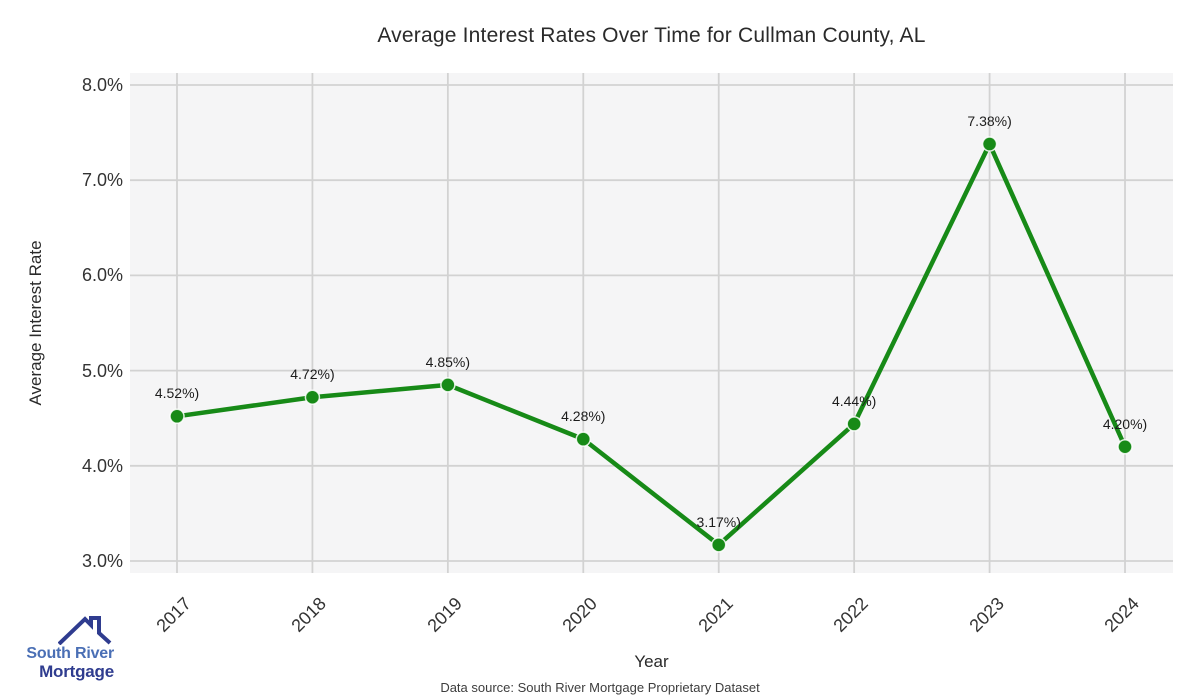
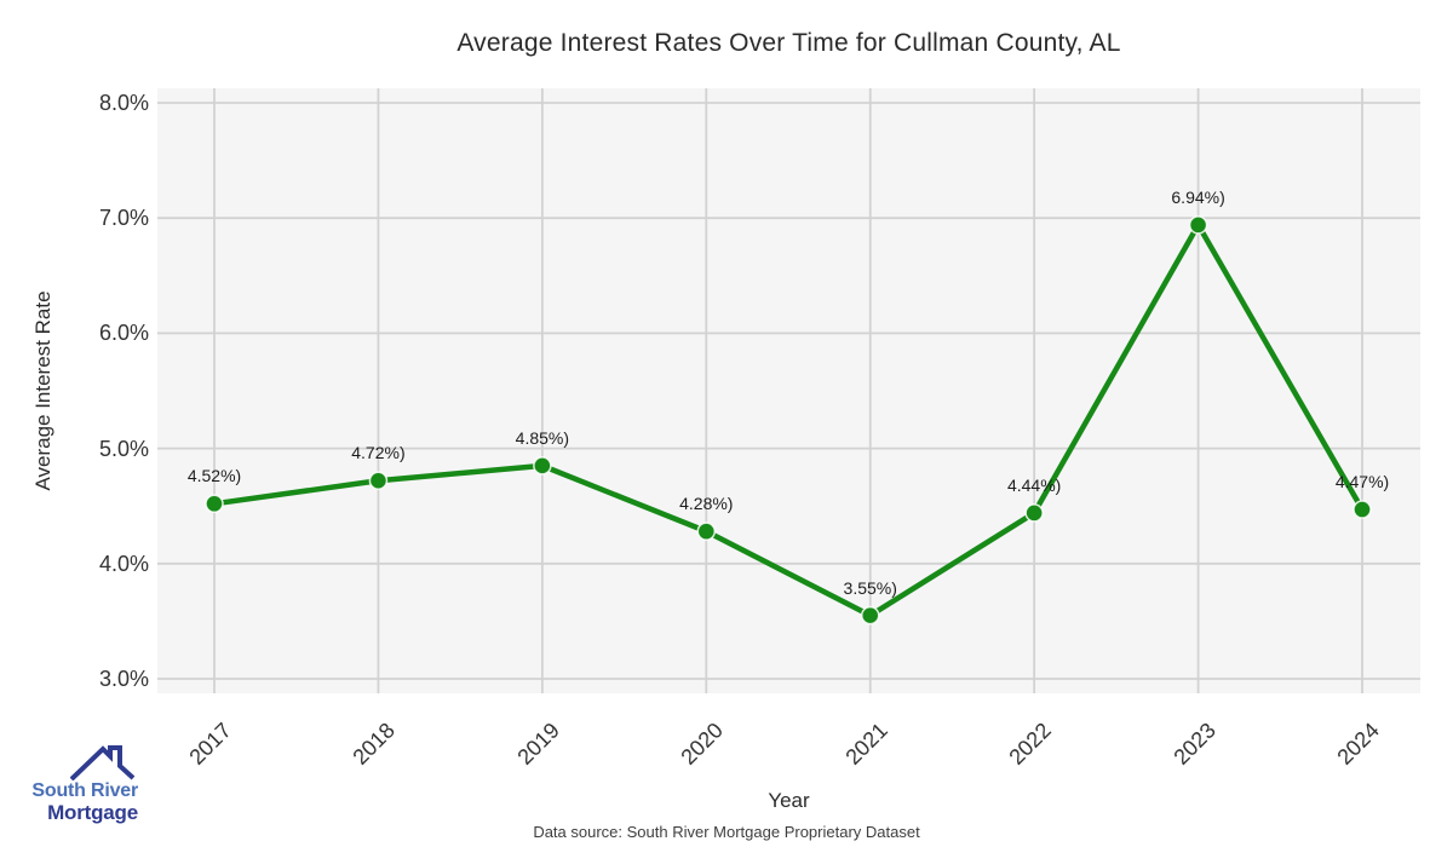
2021: 3.17% -> 3.55%
2023: 7.38% -> 6.94%
2024: 4.20% -> 4.47%
